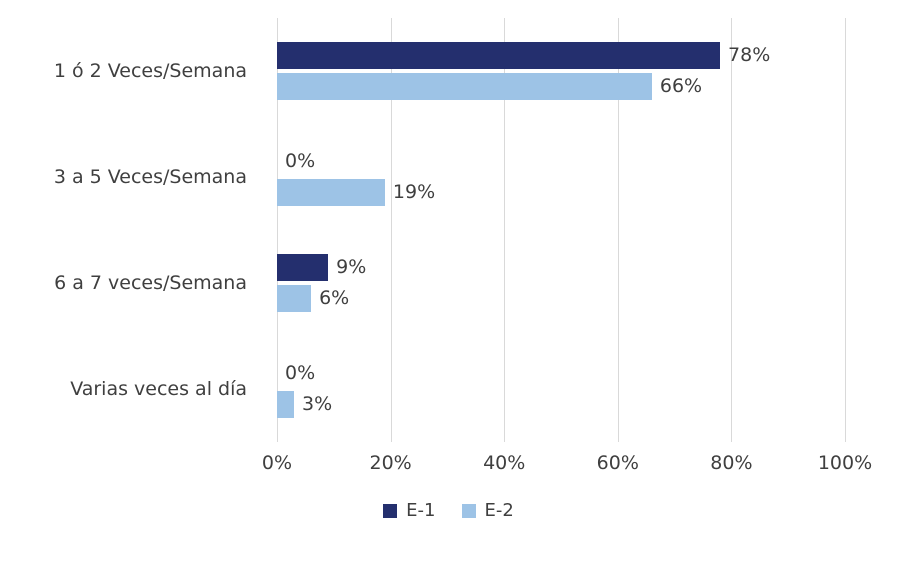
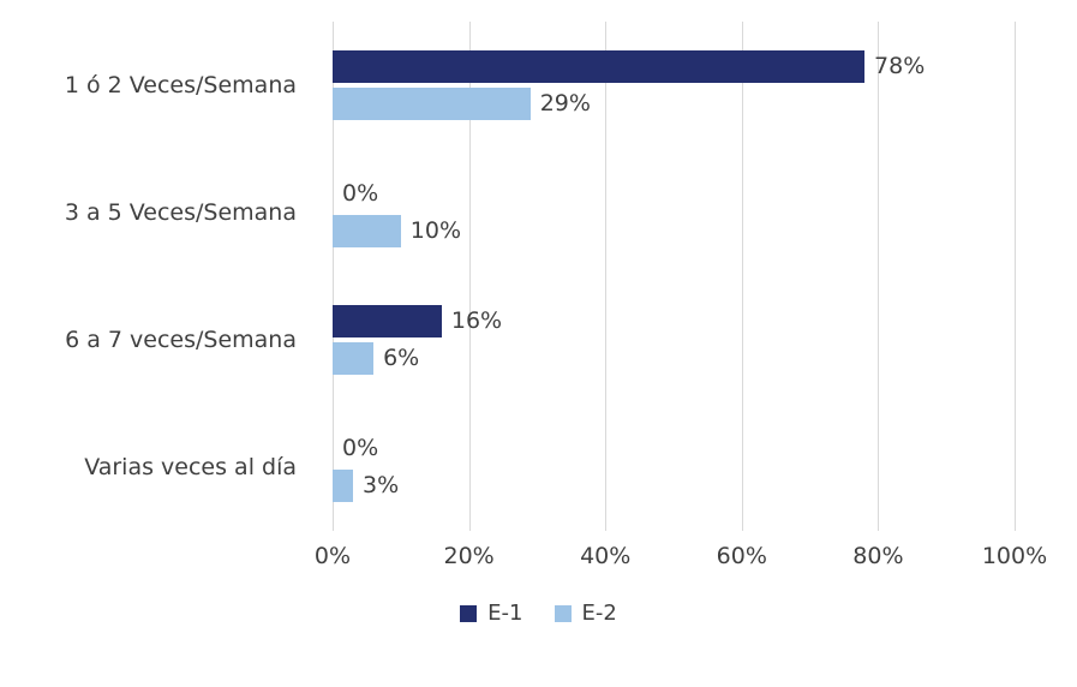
E-2/1 ó 2 Veces/Semana: 66% -> 29%
E-2/3 a 5 Veces/Semana: 19% -> 10%
E-1/6 a 7 veces/Semana: 9% -> 16%
